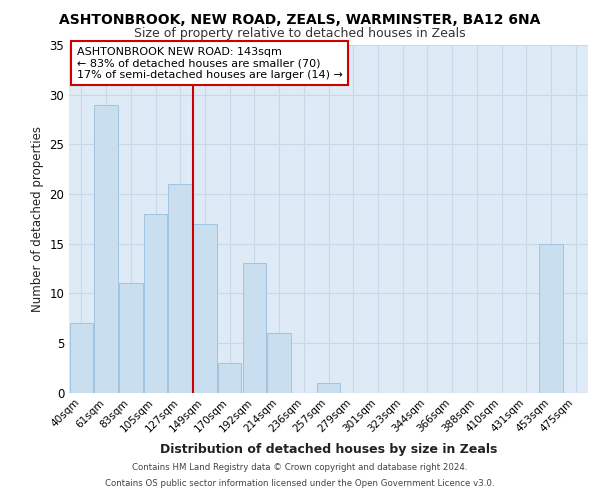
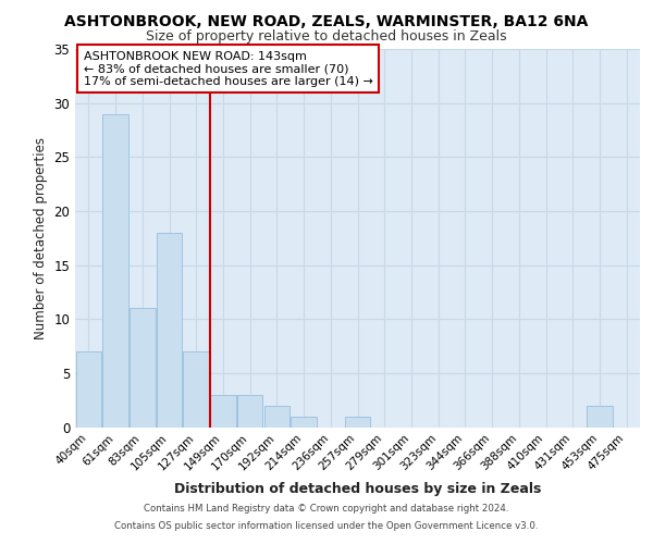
127sqm: 21 -> 7
149sqm: 17 -> 3
192sqm: 13 -> 2
214sqm: 6 -> 1
453sqm: 15 -> 2
